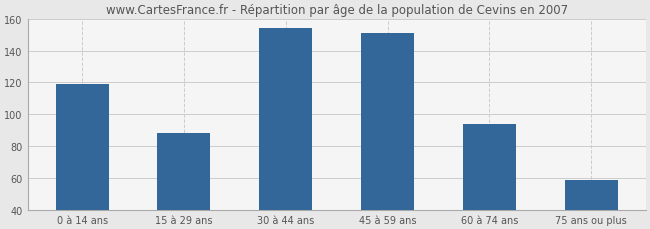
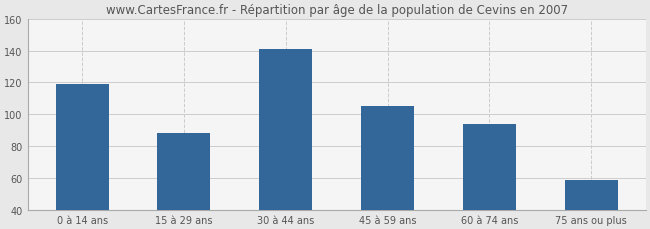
30 à 44 ans: 154 -> 141
45 à 59 ans: 151 -> 105
